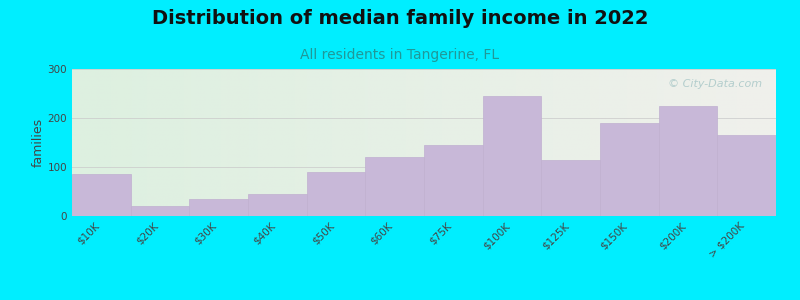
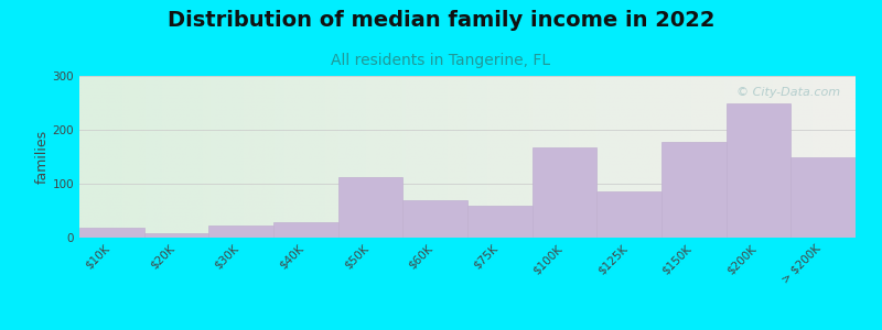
$10K: 85 -> 18
$20K: 20 -> 8
$30K: 35 -> 22
$40K: 45 -> 28
$50K: 90 -> 112
$60K: 120 -> 70
$75K: 145 -> 60
$100K: 245 -> 168
$125K: 115 -> 85
$150K: 190 -> 178
$200K: 225 -> 248
> $200K: 165 -> 150
